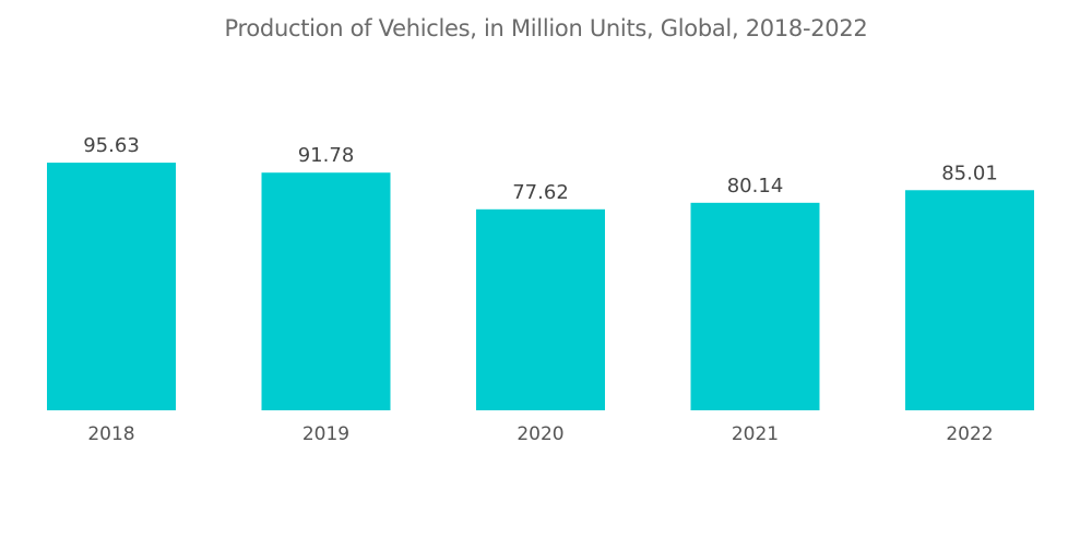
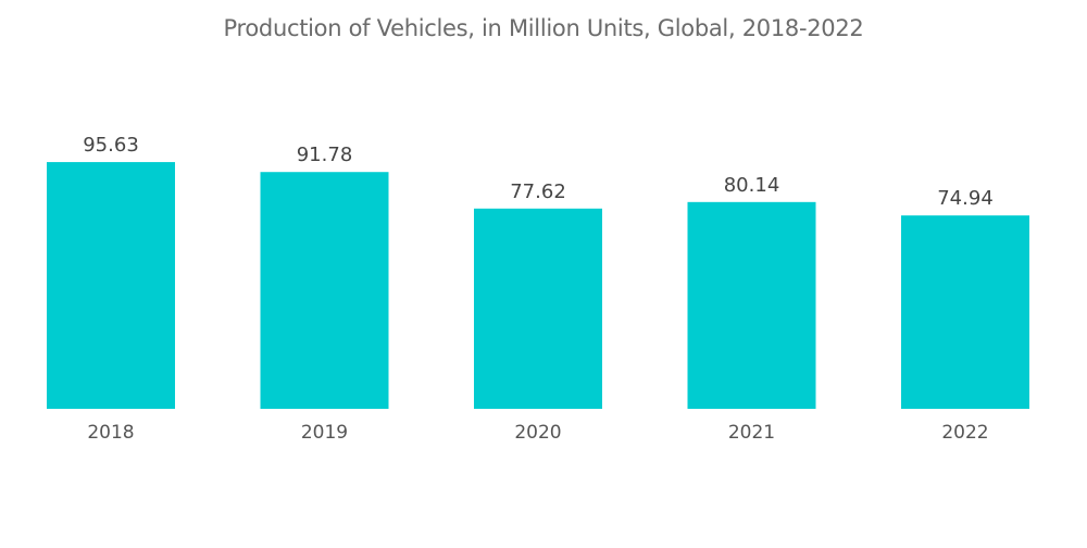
2022: 85.01 -> 74.94
